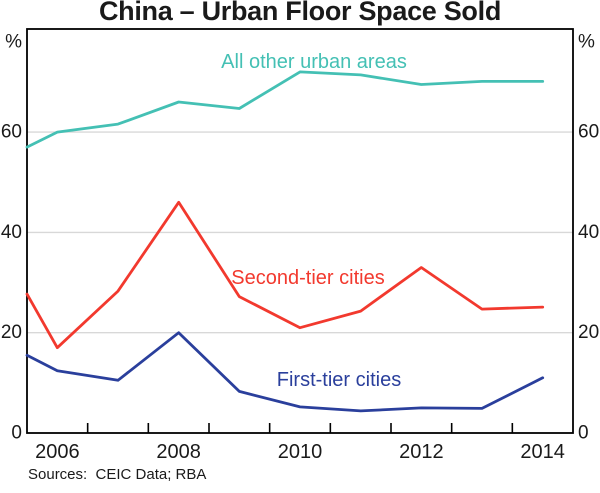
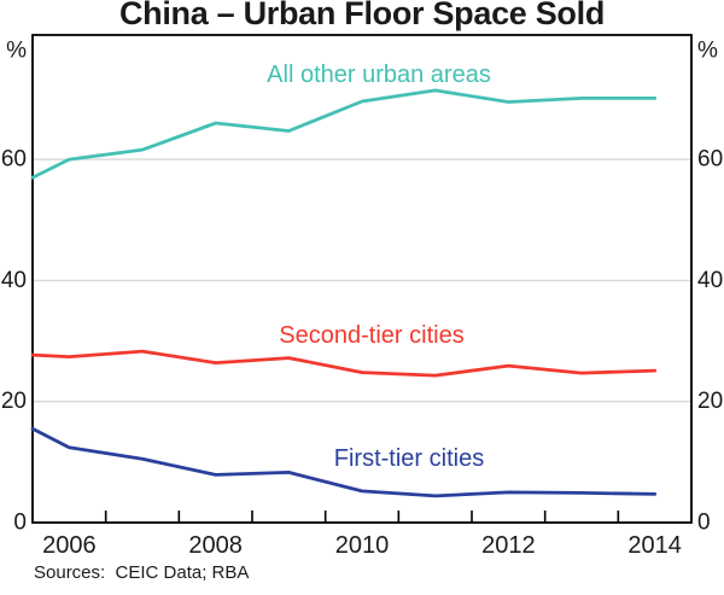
Second-tier cities/2006: 17 -> 27
Second-tier cities/2008: 46 -> 26
First-tier cities/2008: 20 -> 8
All other urban areas/2010: 72 -> 70
Second-tier cities/2010: 21 -> 25
Second-tier cities/2012: 33 -> 26
First-tier cities/2014: 11 -> 5
